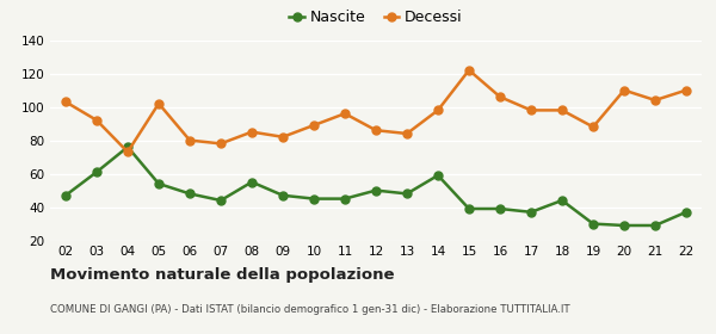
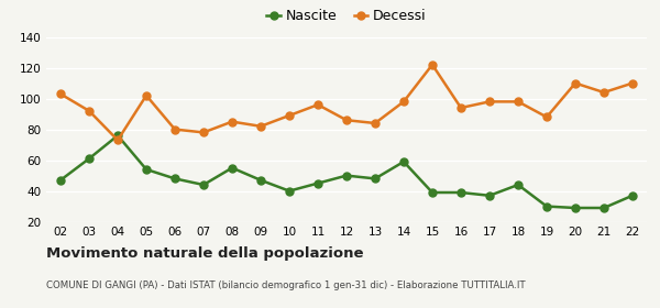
Nascite/10: 45 -> 40
Decessi/16: 106 -> 94
